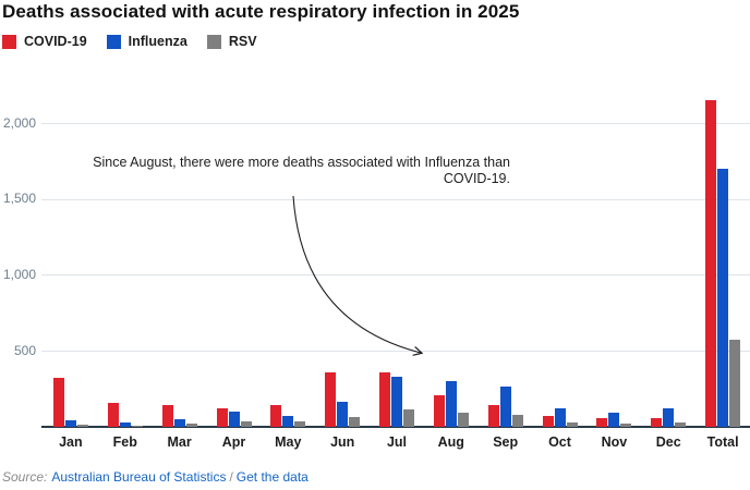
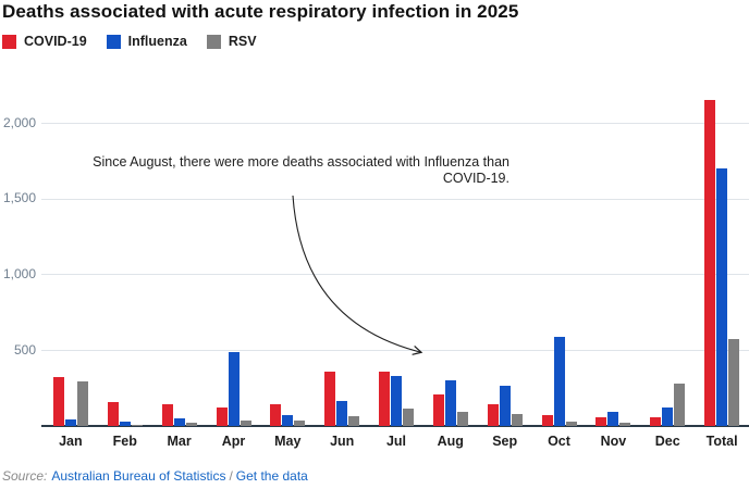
RSV/Jan: 20 -> 290
Influenza/Apr: 100 -> 490
Influenza/Oct: 120 -> 590
RSV/Dec: 30 -> 280
